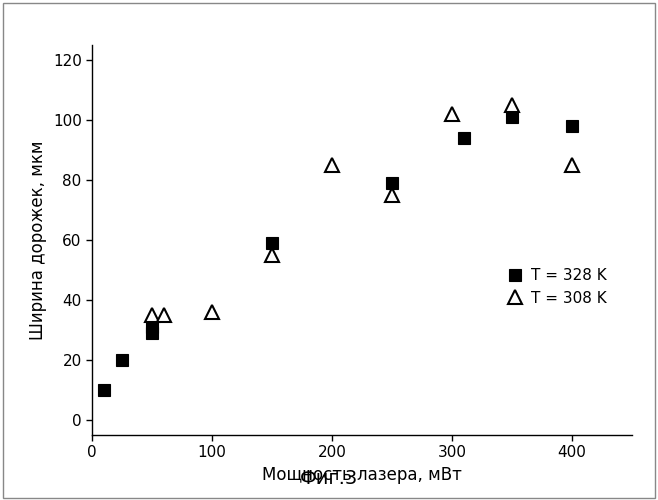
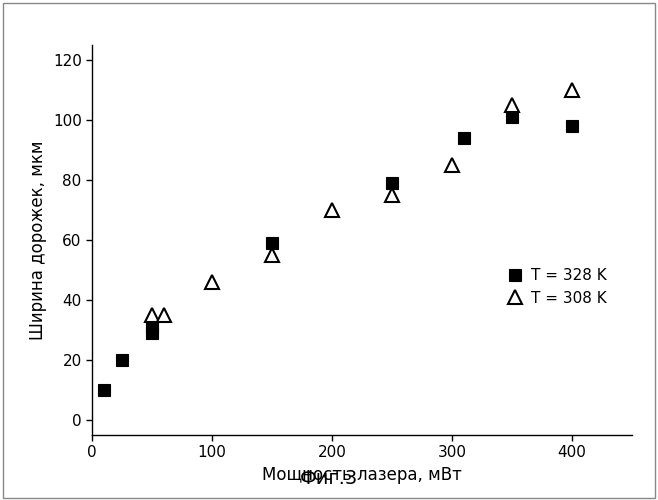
T = 308 K/100: 36 -> 46
T = 308 K/200: 85 -> 70
T = 308 K/300: 102 -> 85
T = 308 K/400: 85 -> 110
